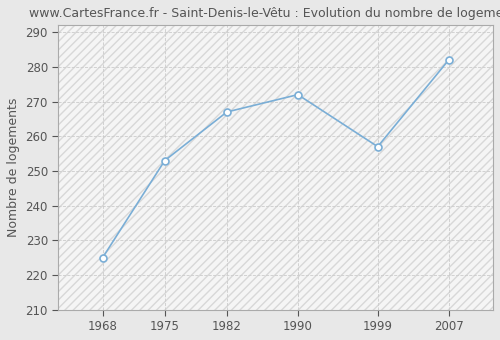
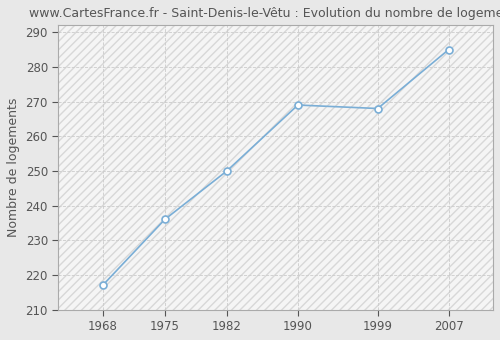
1968: 225 -> 217
1975: 253 -> 236
1982: 267 -> 250
1990: 272 -> 269
1999: 257 -> 268
2007: 282 -> 285
